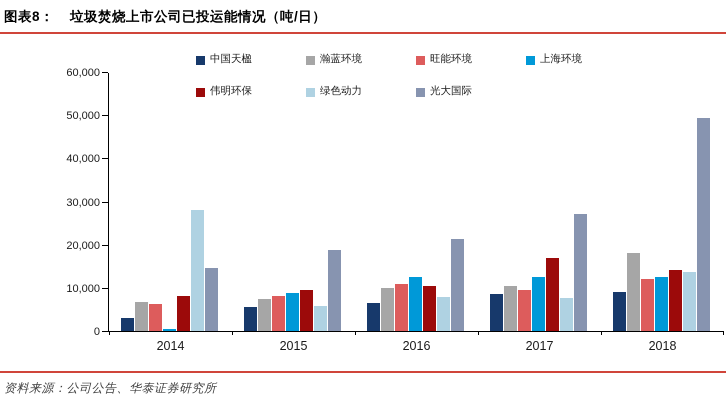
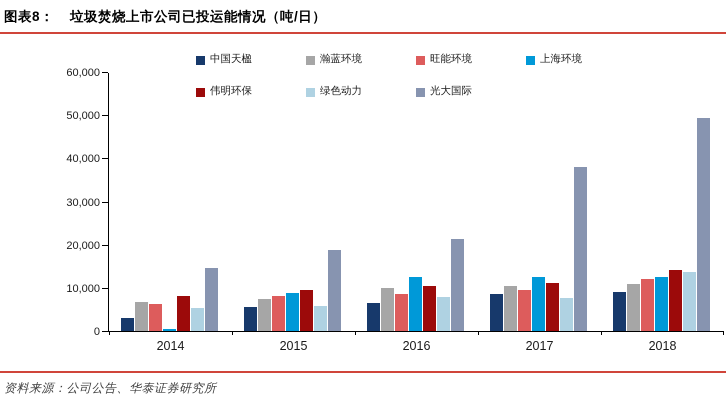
绿色动力/2014: 28000 -> 5000
旺能环境/2016: 11000 -> 8000
伟明环保/2017: 17000 -> 11000
光大国际/2017: 27000 -> 38000
瀚蓝环境/2018: 18000 -> 11000
